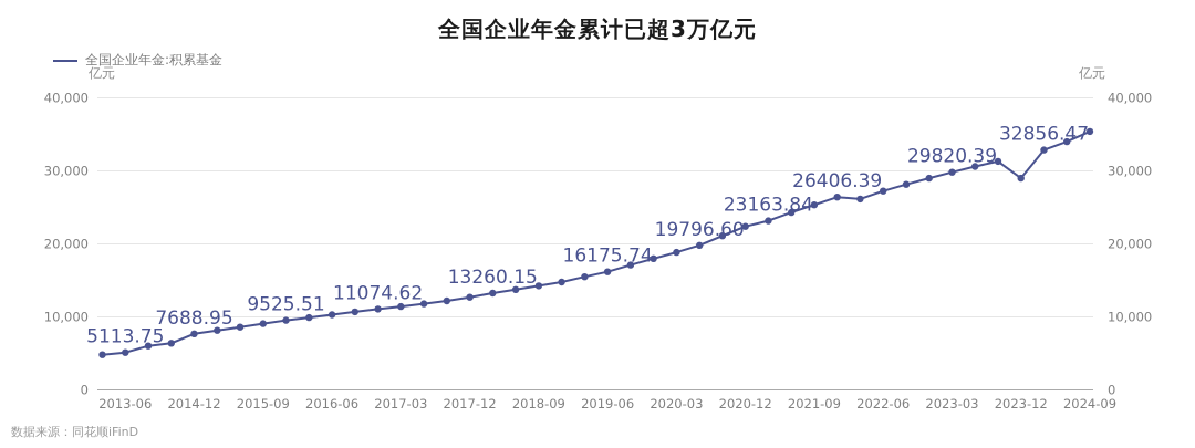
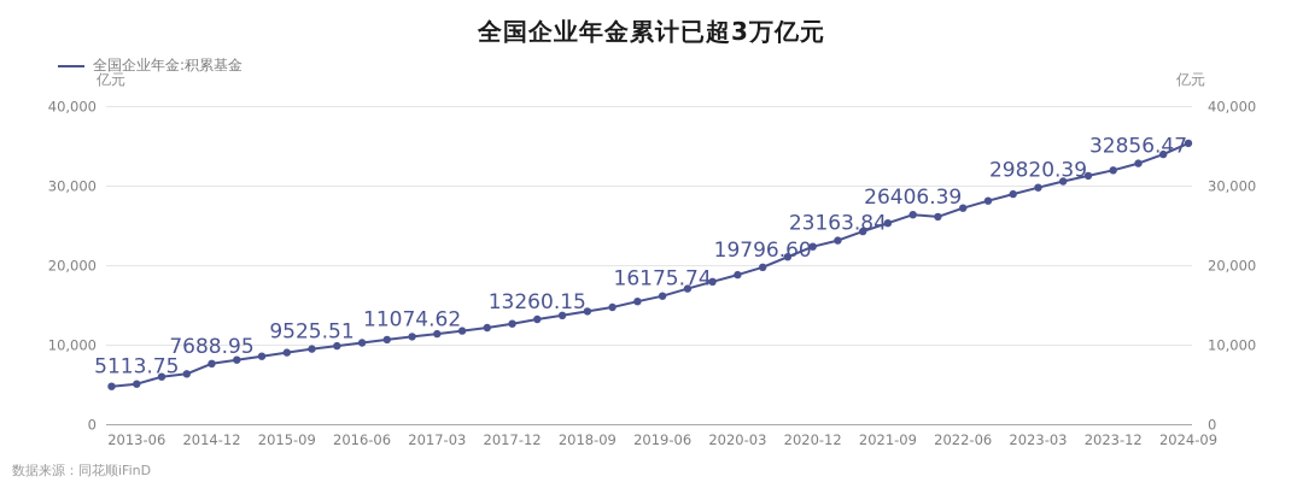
2023-12: 29000 -> 32000
